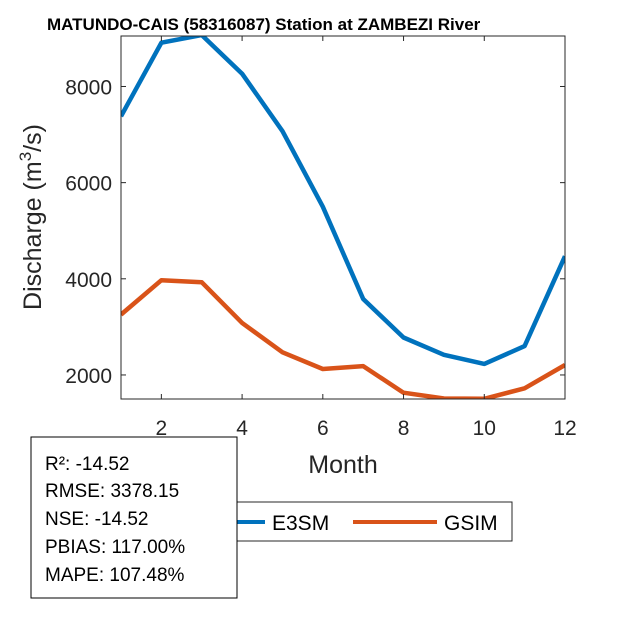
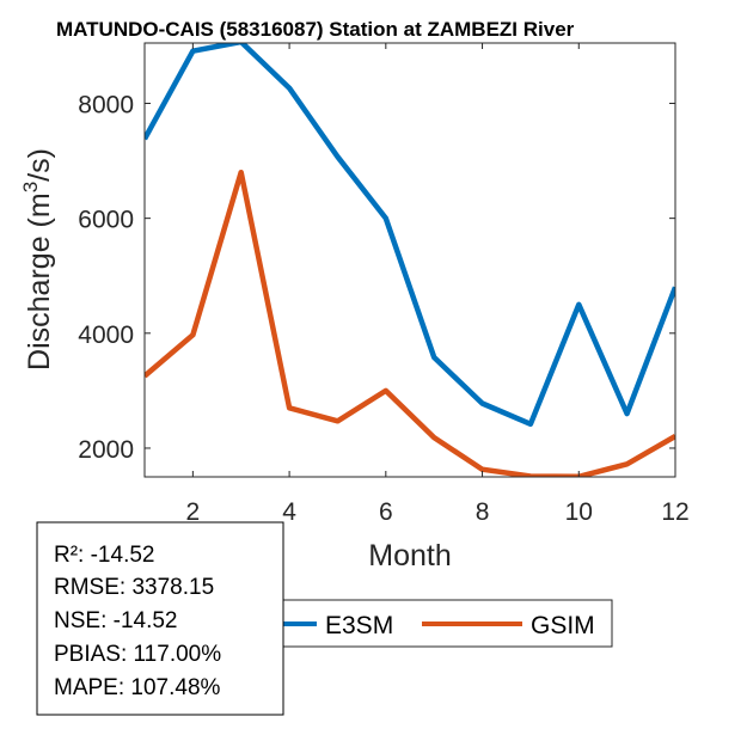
GSIM/3: 3900 -> 6800
GSIM/4: 3100 -> 2700
E3SM/6: 5500 -> 6000
GSIM/6: 2100 -> 3000
E3SM/10: 2200 -> 4500
E3SM/12: 4500 -> 4800
